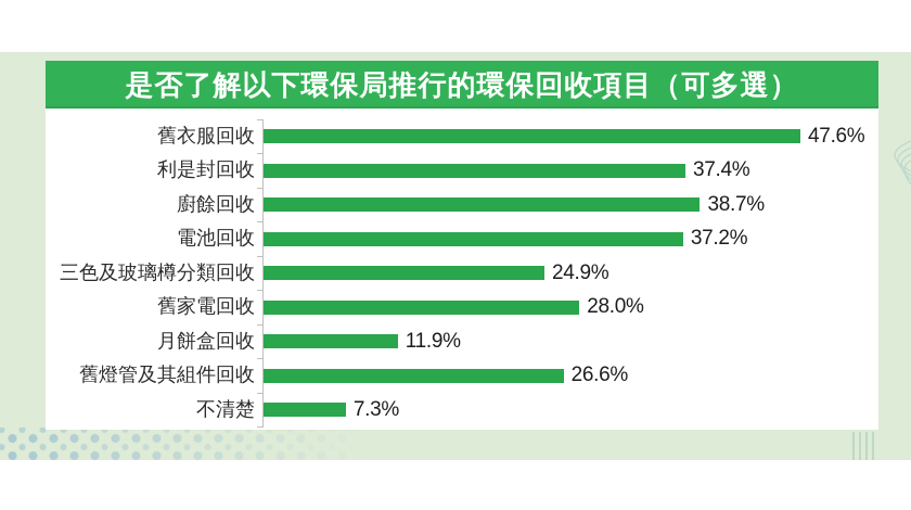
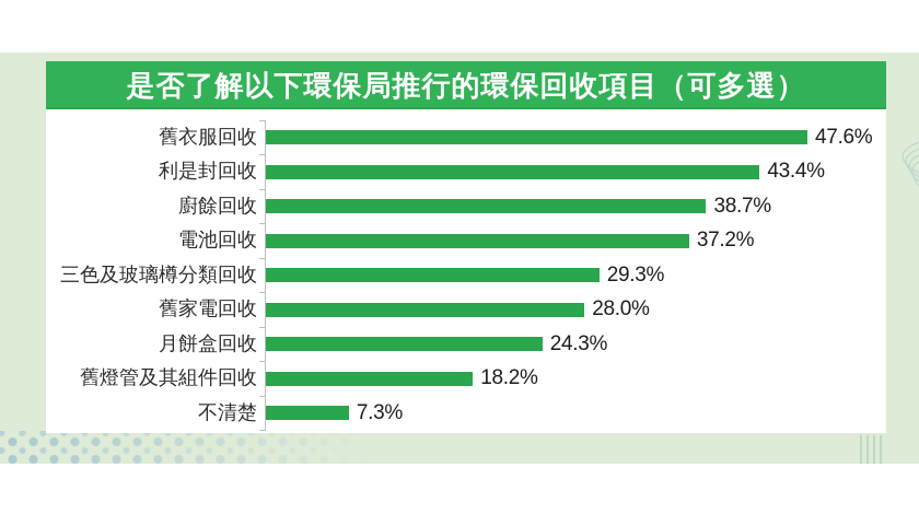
利是封回收: 37.4% -> 43.4%
三色及玻璃樽分類回收: 24.9% -> 29.3%
月餅盒回收: 11.9% -> 24.3%
舊燈管及其組件回收: 26.6% -> 18.2%
